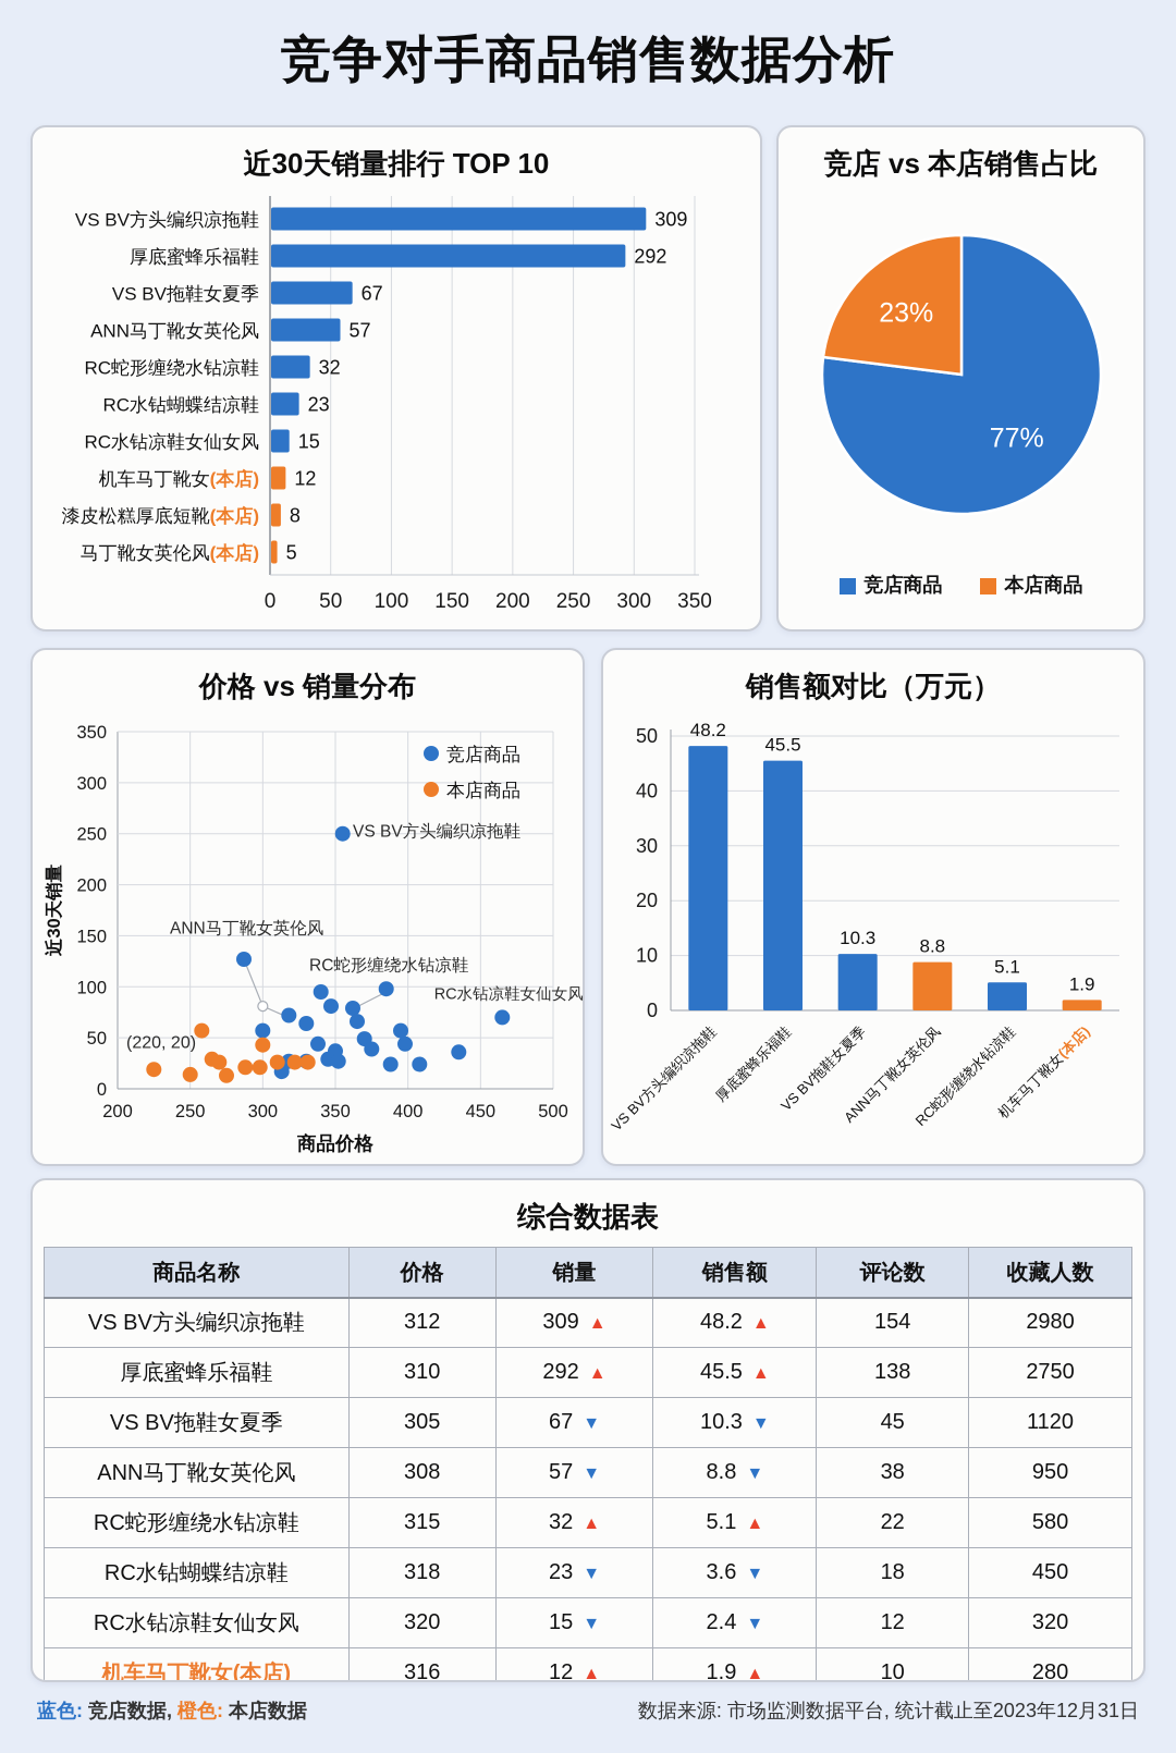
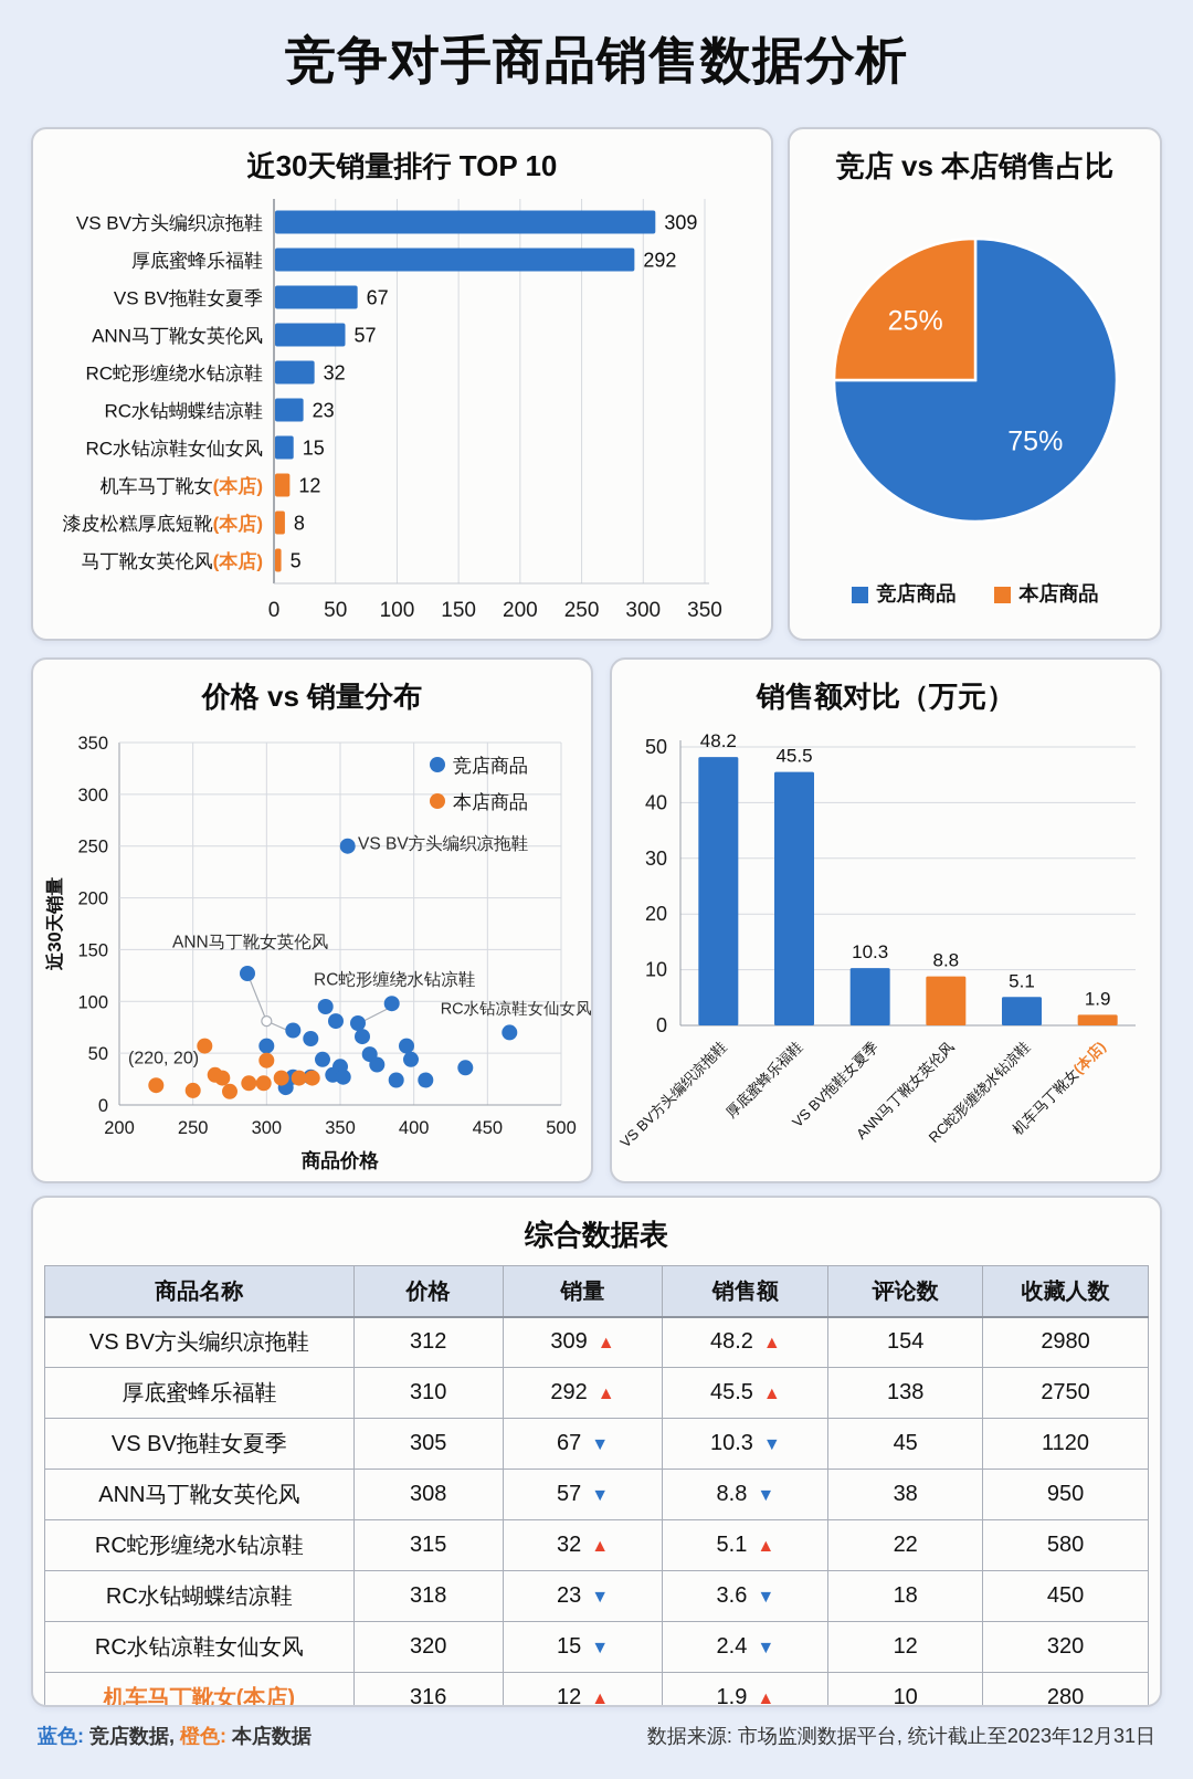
竞店 vs 本店销售占比/竞店商品: 77% -> 75%
竞店 vs 本店销售占比/本店商品: 23% -> 25%
